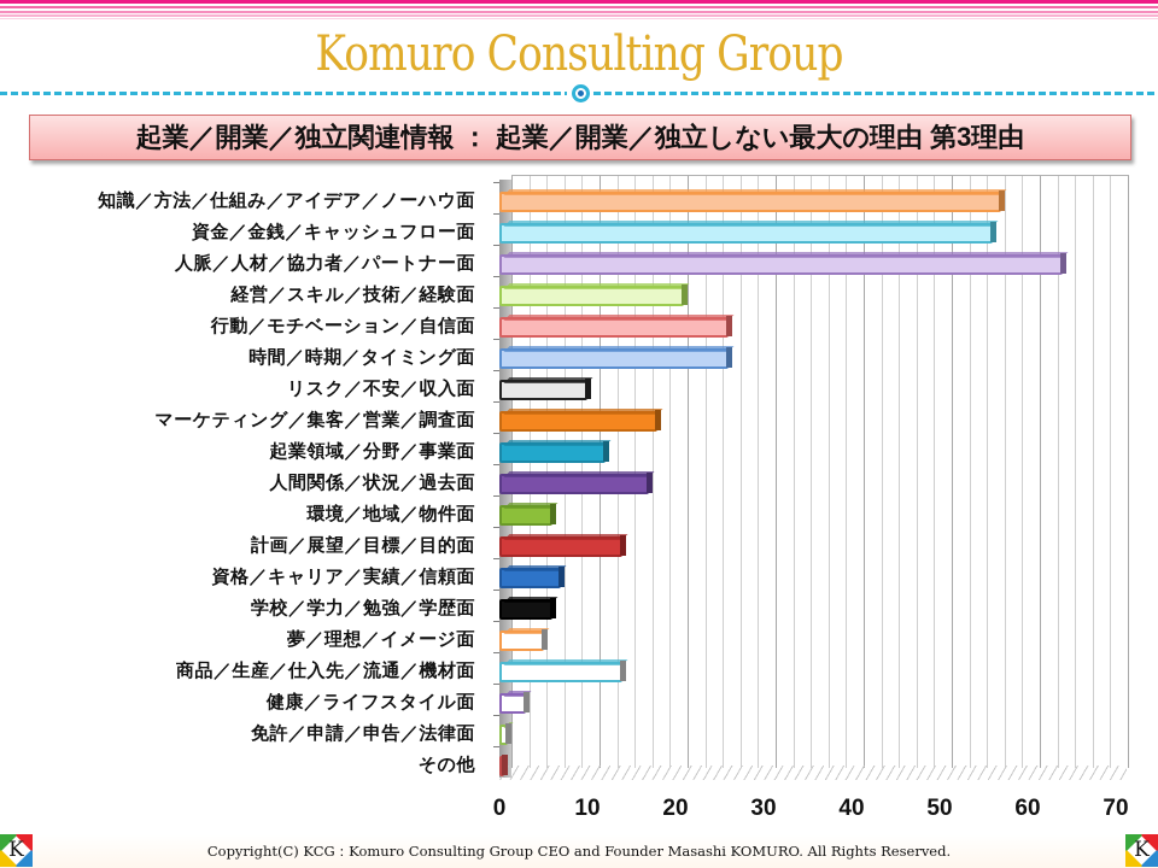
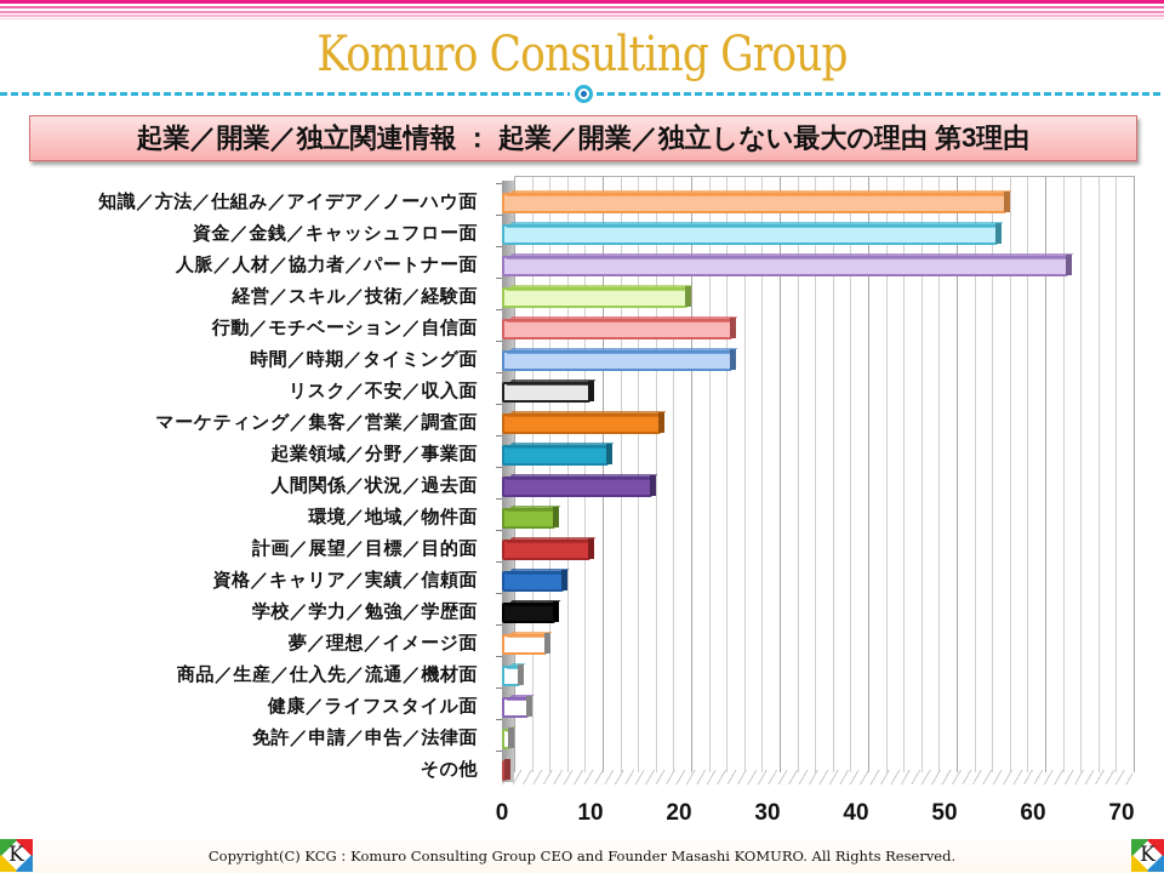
計画／展望／目標／目的面: 14 -> 10
商品／生産／仕入先／流通／機材面: 14 -> 2
